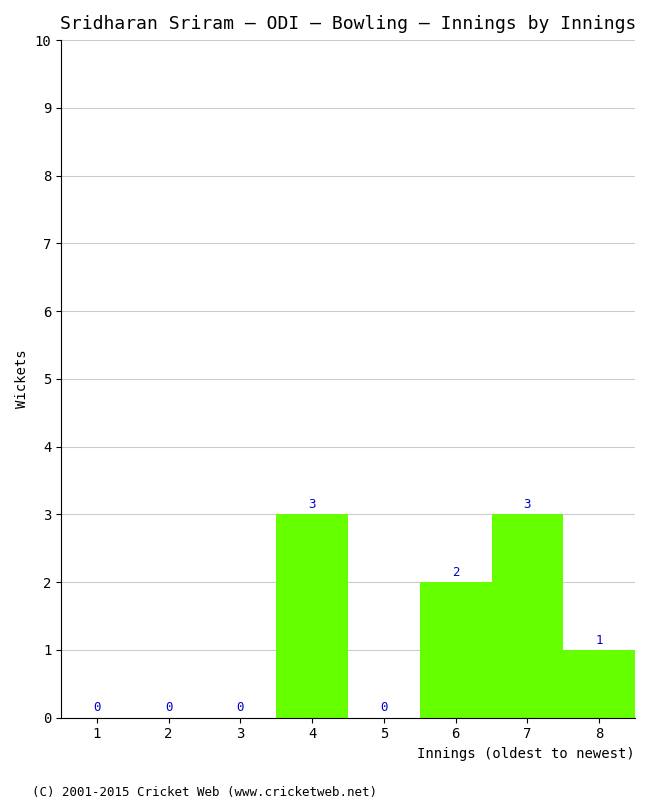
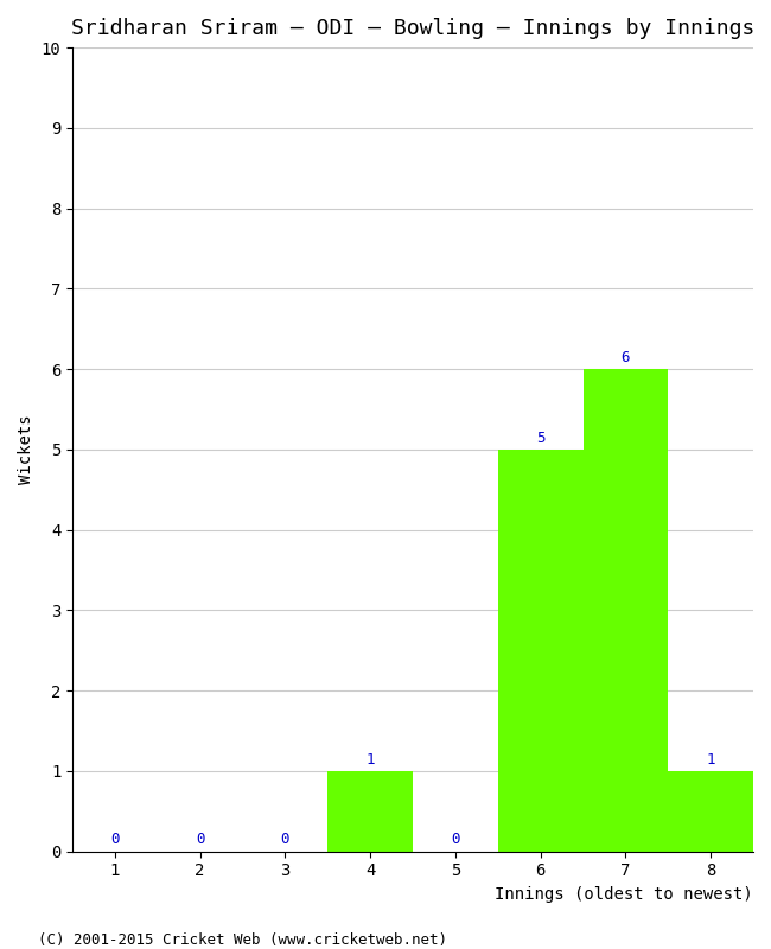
4: 3 -> 1
6: 2 -> 5
7: 3 -> 6
